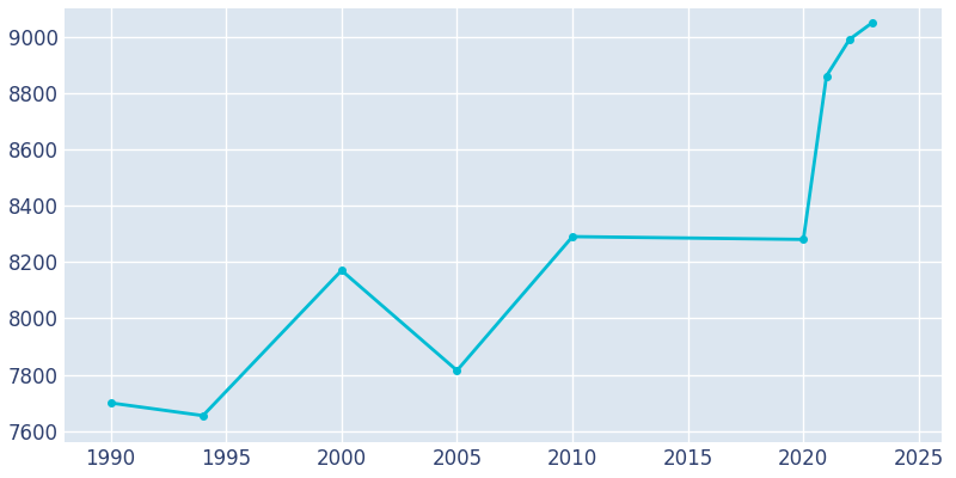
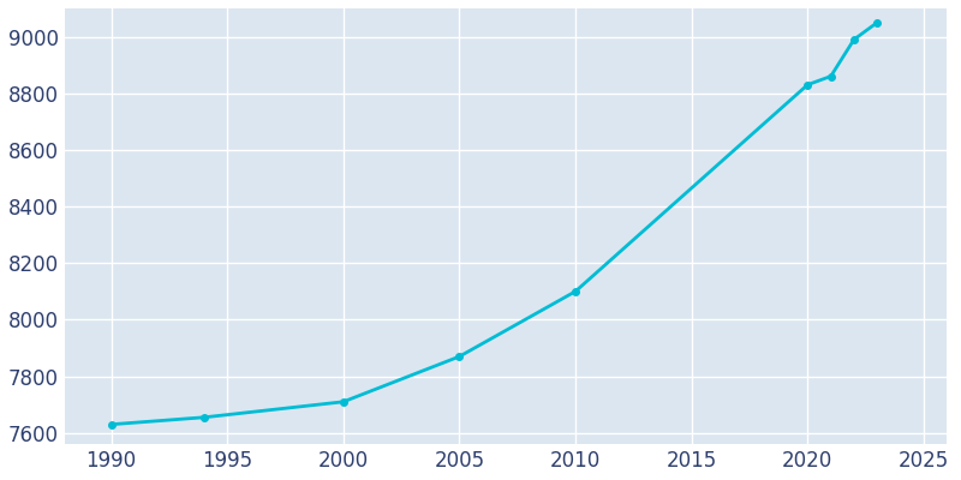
1990: 7700 -> 7630
2000: 8170 -> 7710
2005: 7815 -> 7870
2010: 8290 -> 8100
2020: 8280 -> 8830
